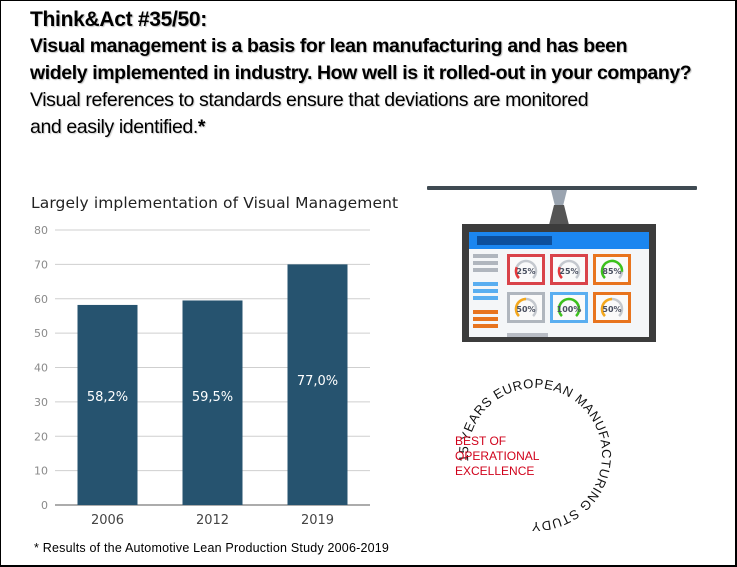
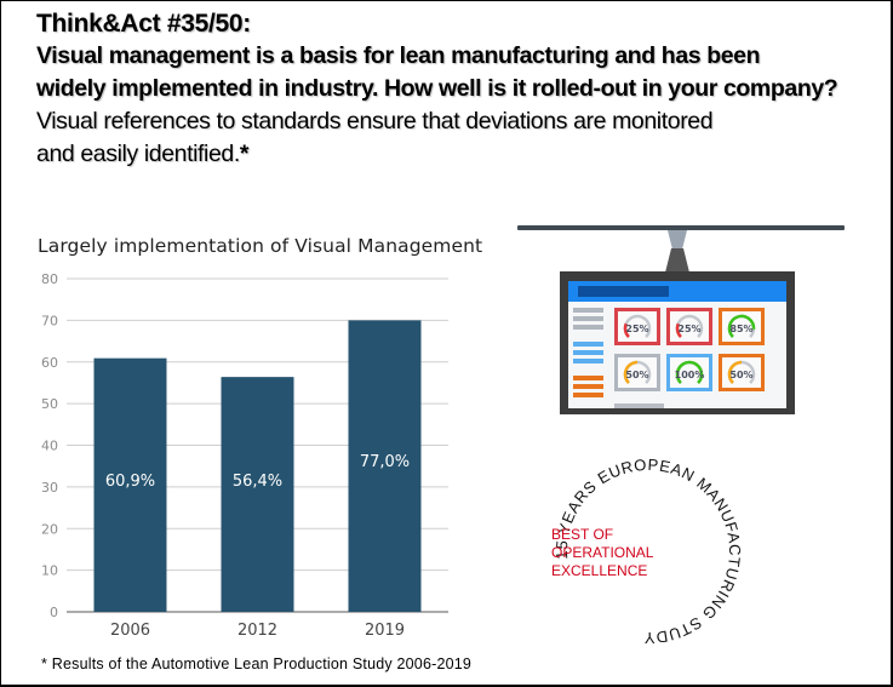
2006: 58,2% -> 60,9%
2012: 59,5% -> 56,4%
